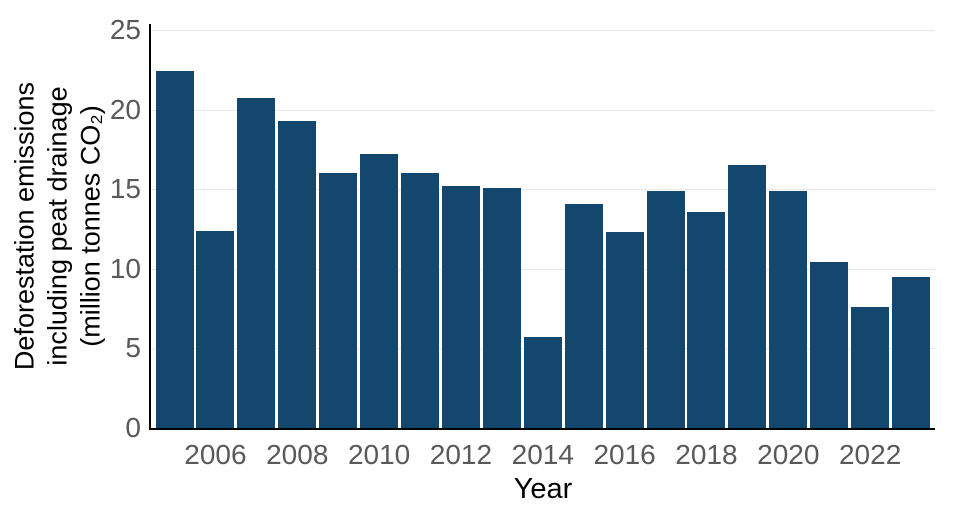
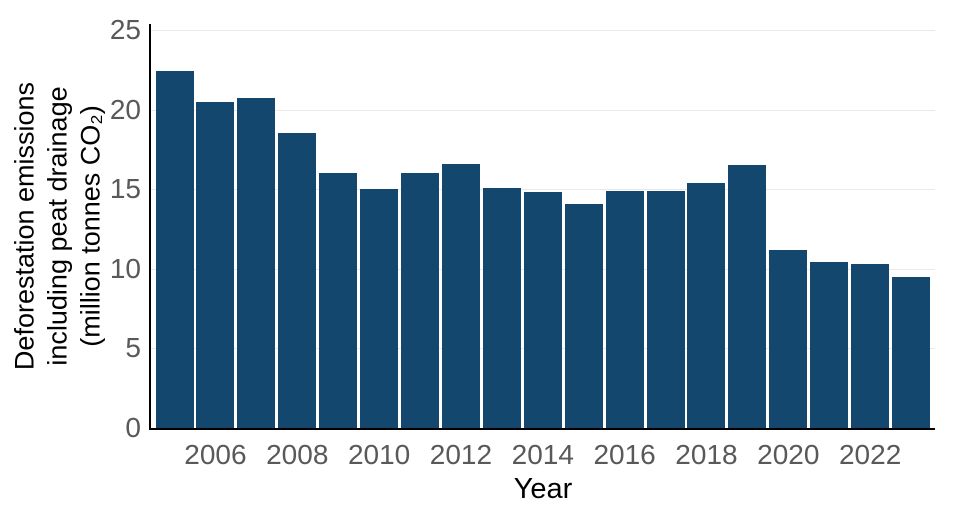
2006: 12.4 -> 20.5
2008: 19.3 -> 18.5
2010: 17.2 -> 15.0
2012: 15.2 -> 16.6
2014: 5.7 -> 14.8
2016: 12.3 -> 14.9
2018: 13.6 -> 15.4
2020: 14.9 -> 11.2
2022: 7.6 -> 10.3
